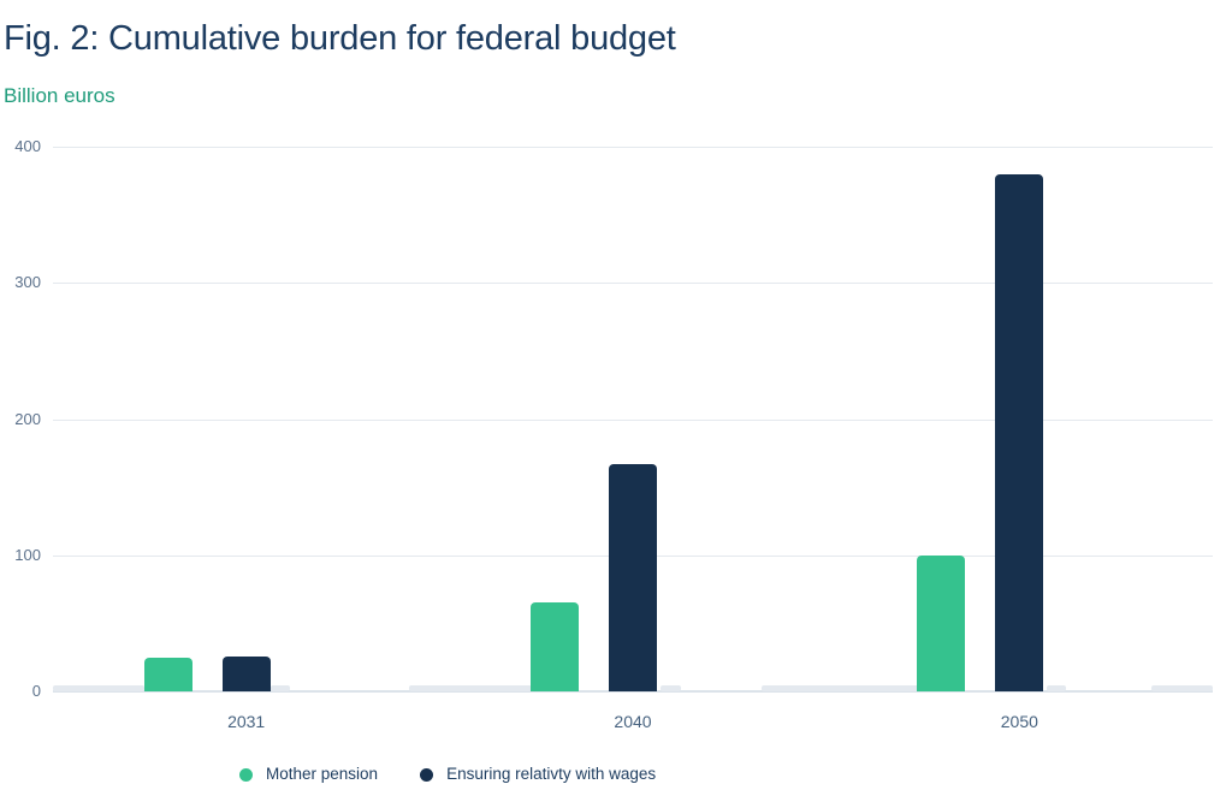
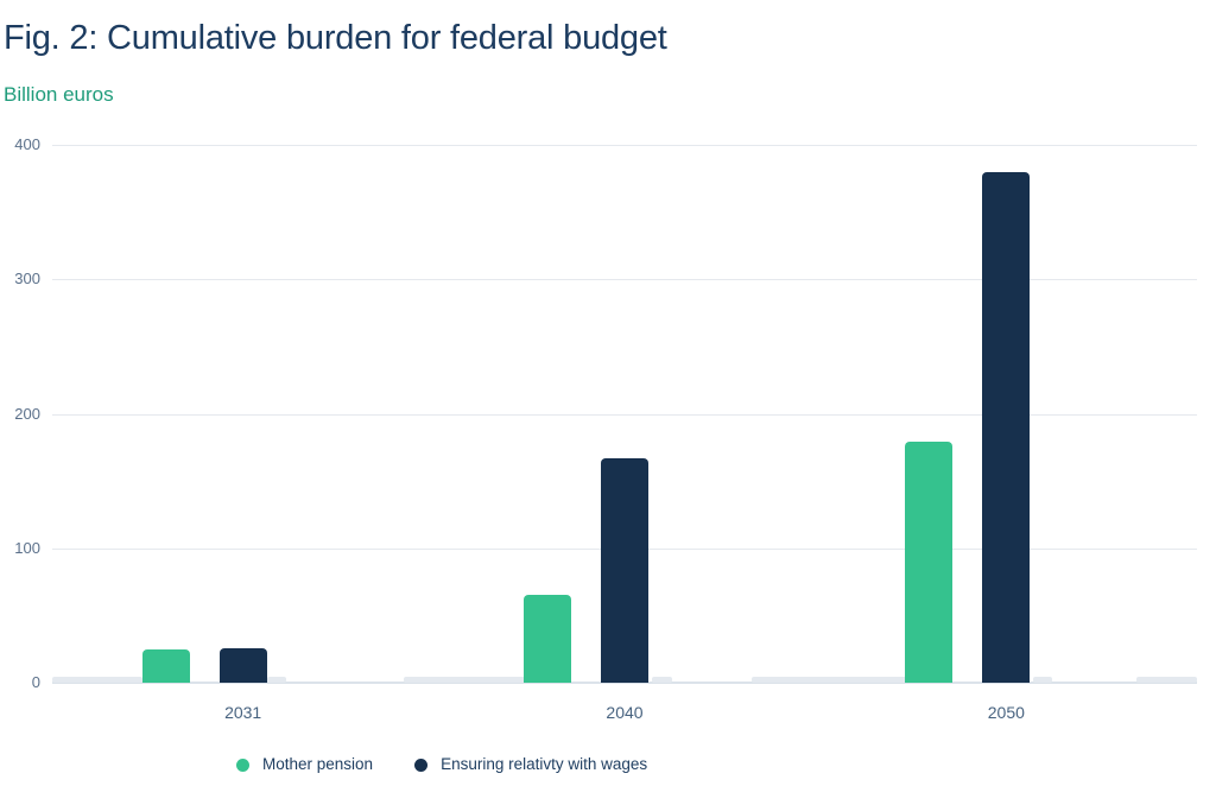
Mother pension/2050: 100 -> 179
